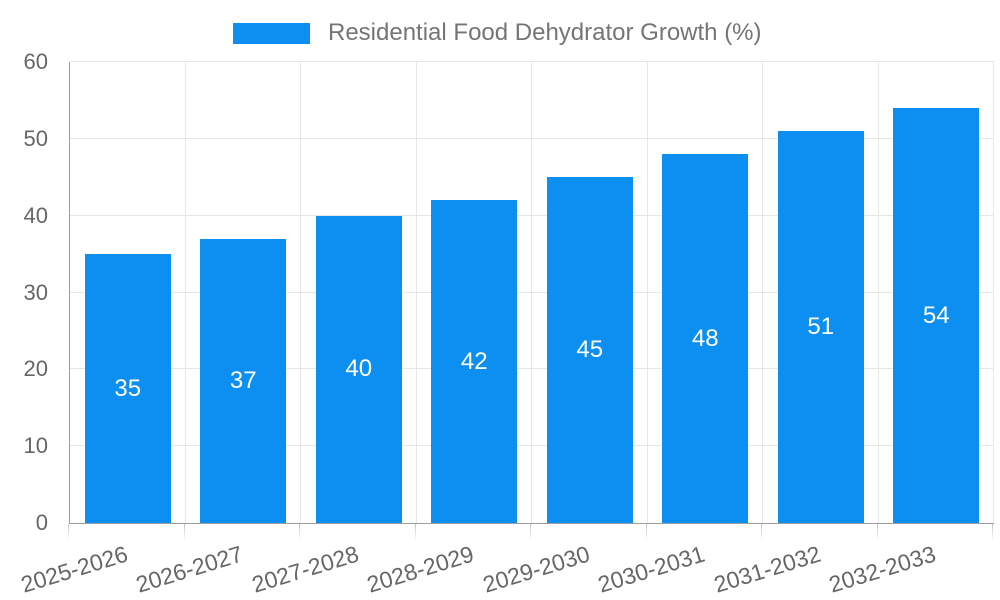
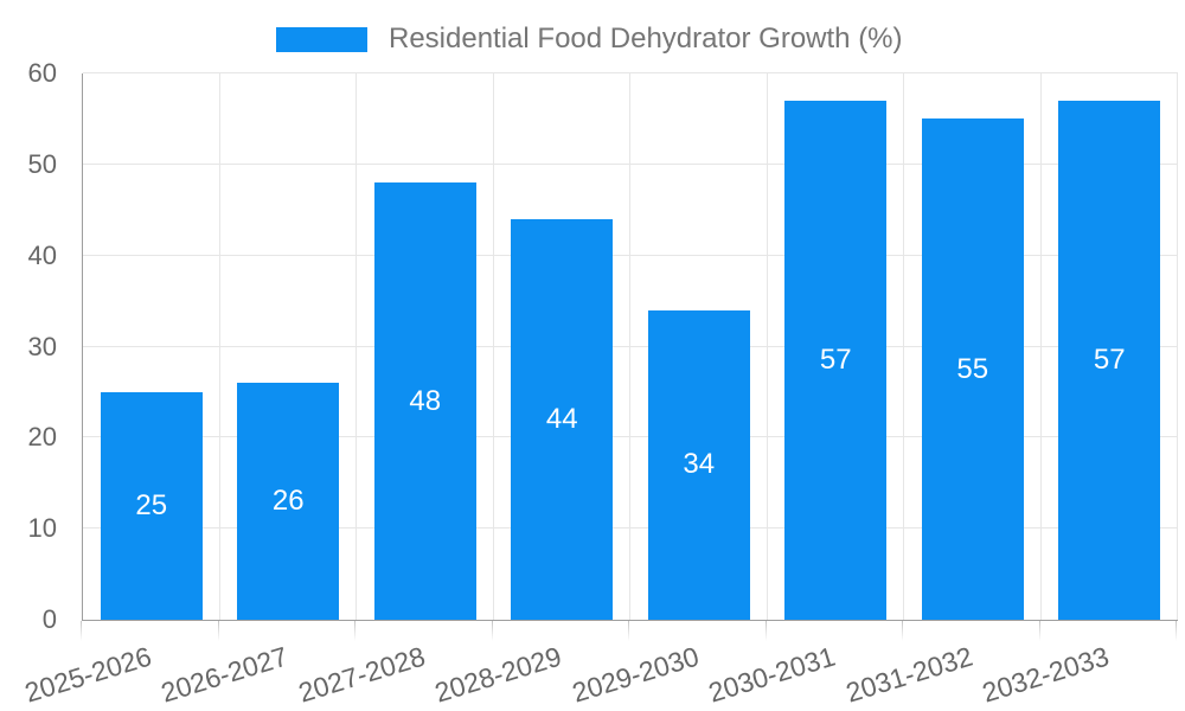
2025-2026: 35 -> 25
2026-2027: 37 -> 26
2027-2028: 40 -> 48
2028-2029: 42 -> 44
2029-2030: 45 -> 34
2030-2031: 48 -> 57
2031-2032: 51 -> 55
2032-2033: 54 -> 57
